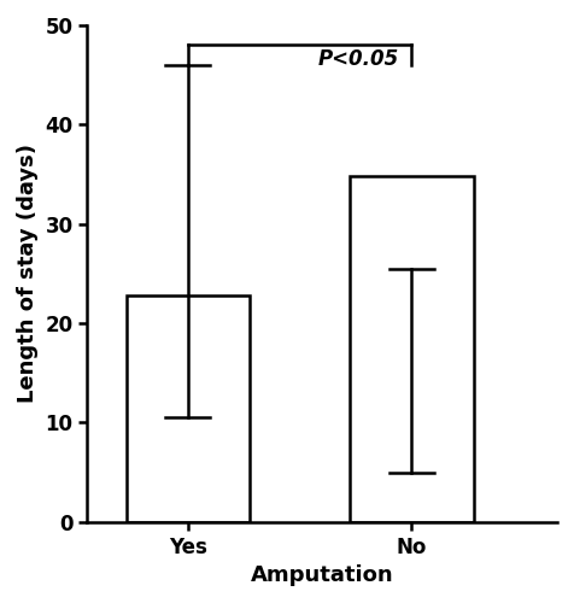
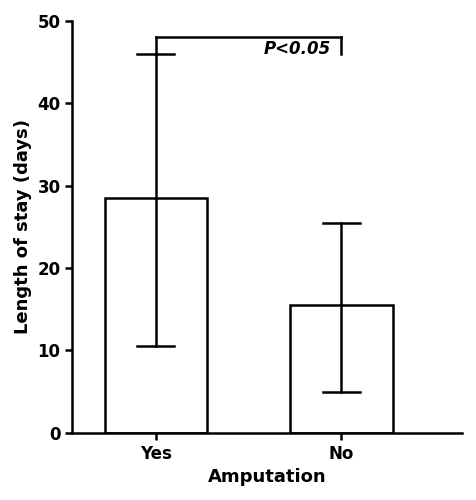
Yes: 22.8 -> 28.5
No: 34.8 -> 15.5
